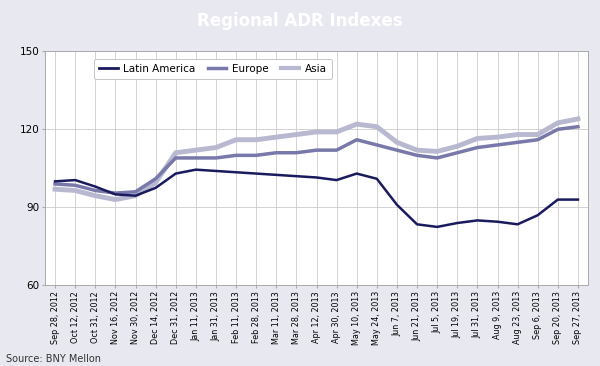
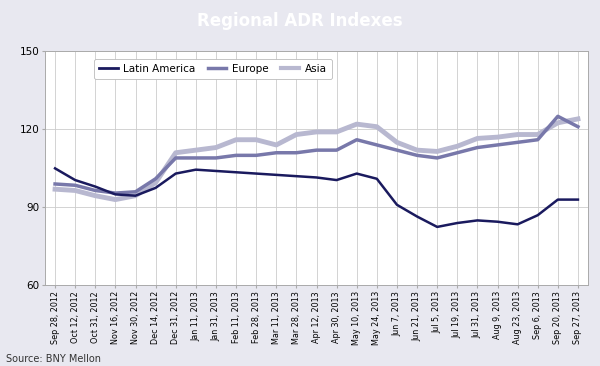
Latin America/Sep 28, 2012: 100.0 -> 105.0
Asia/Mar 11, 2013: 117.0 -> 114.0
Latin America/Jun 21, 2013: 83.5 -> 86.5
Europe/Sep 20, 2013: 120.0 -> 125.0
